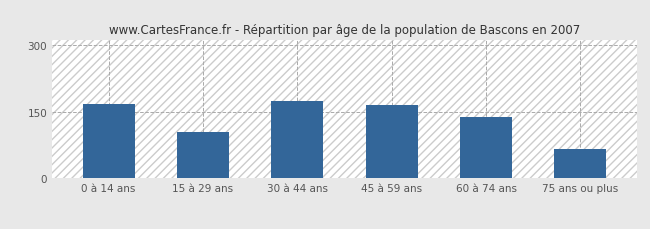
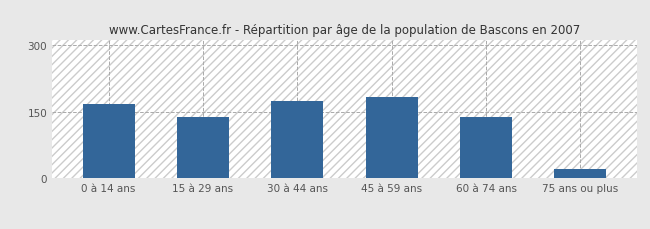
15 à 29 ans: 105 -> 138
45 à 59 ans: 165 -> 182
75 ans ou plus: 65 -> 22
